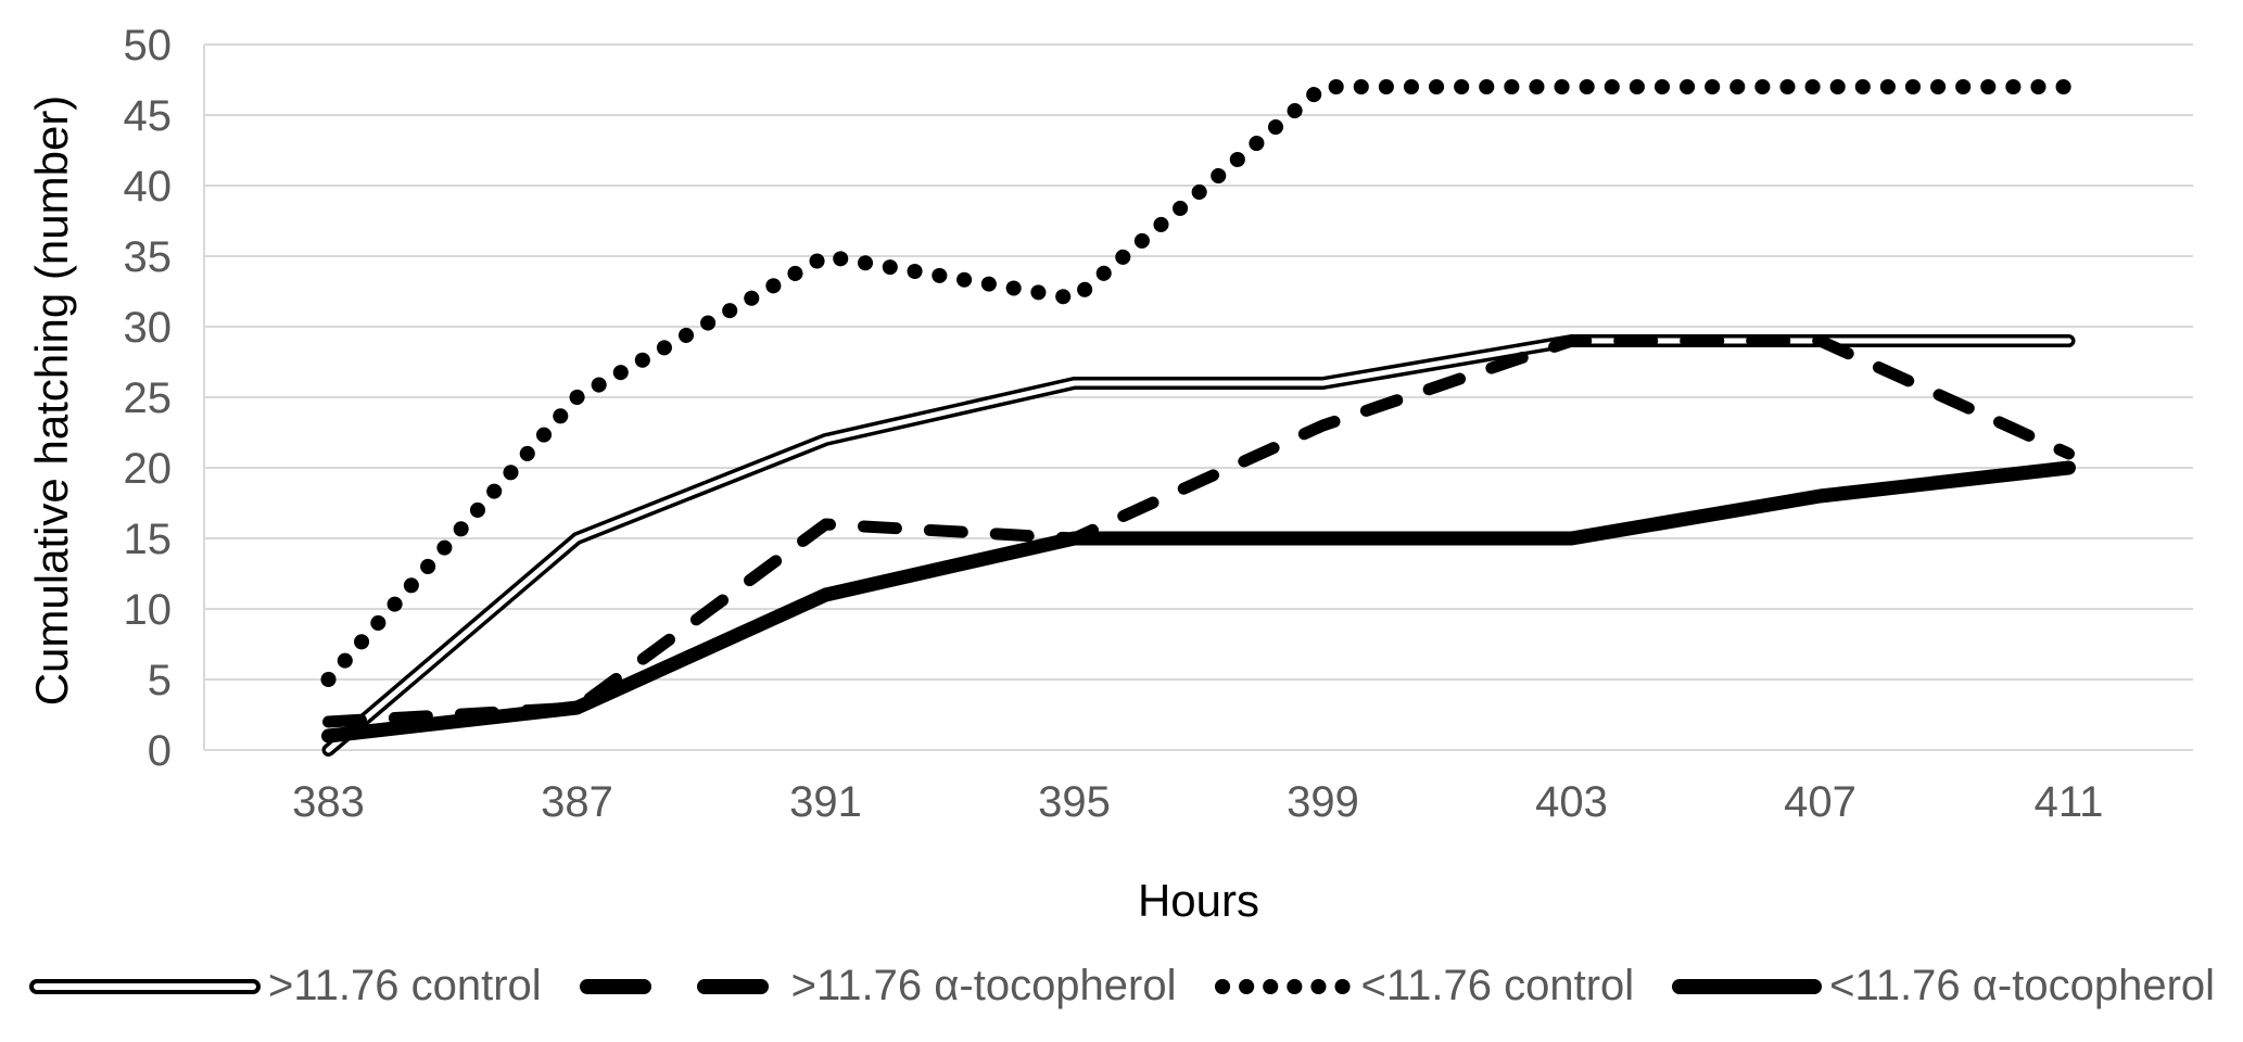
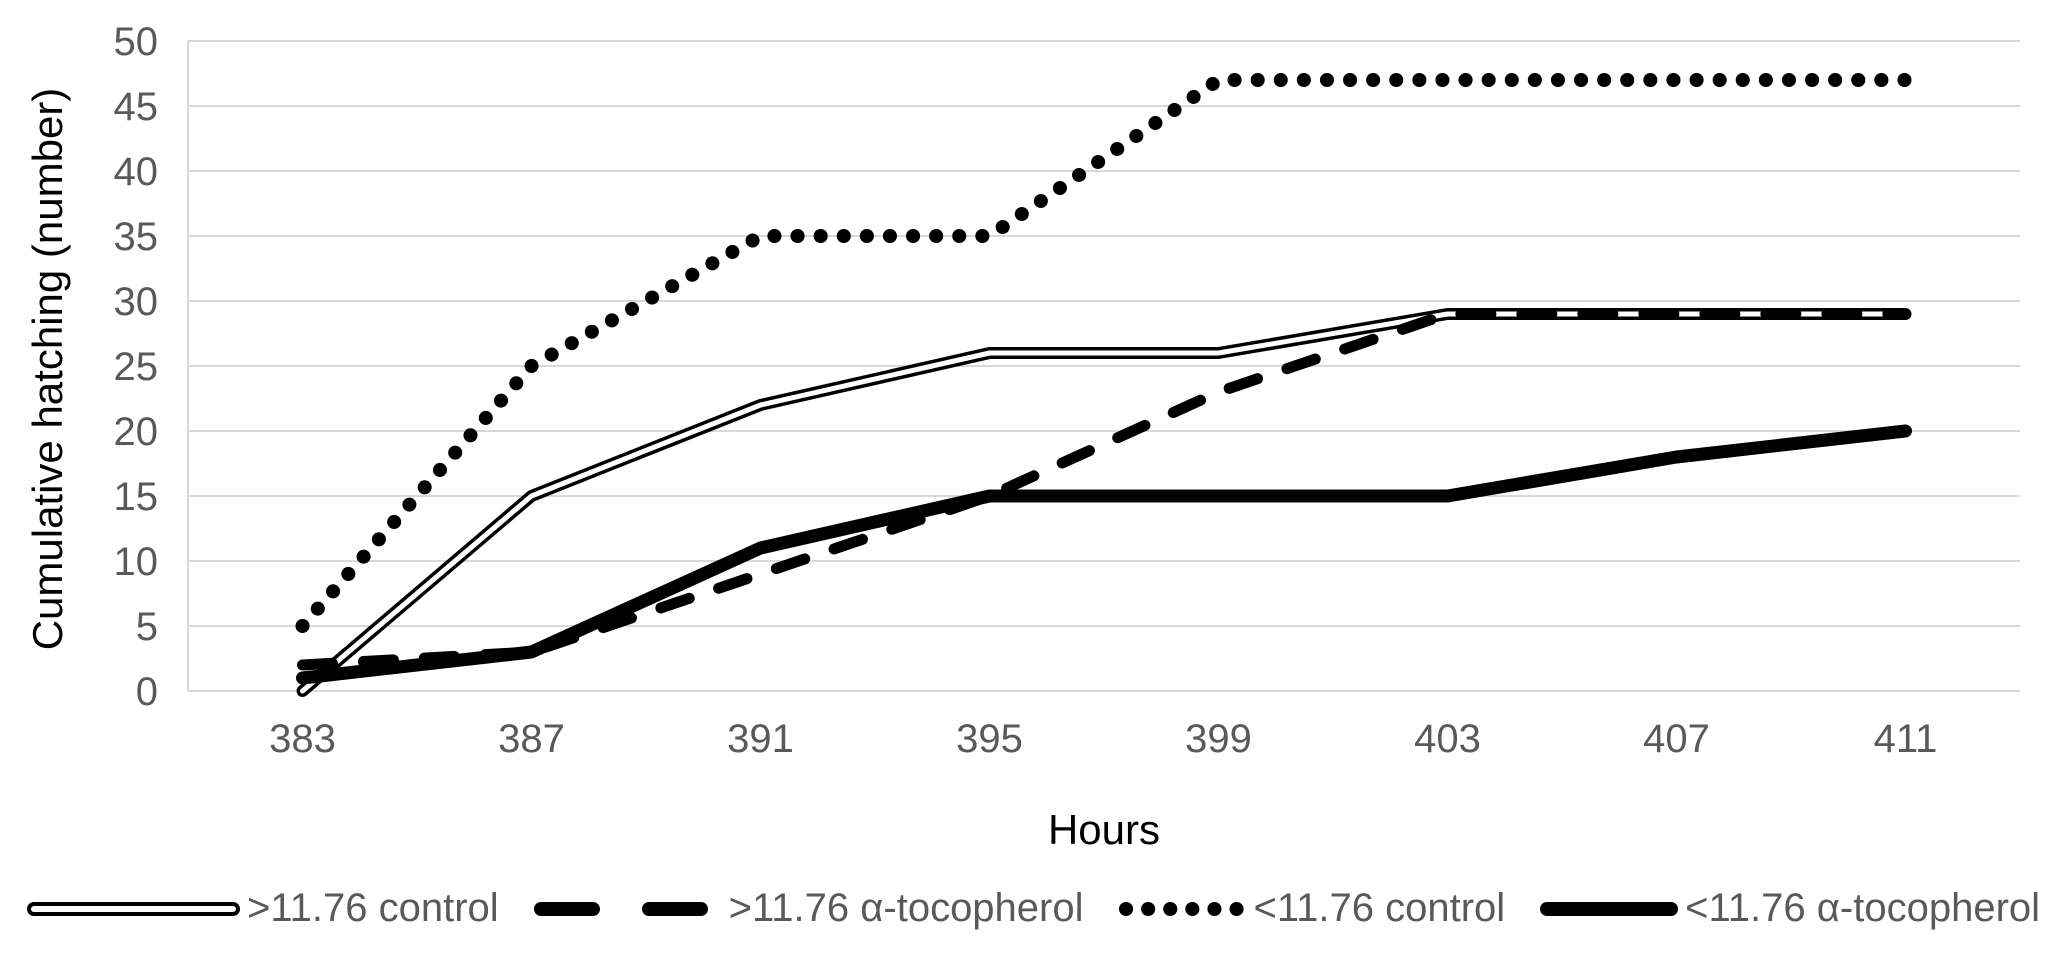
>11.76 α-tocopherol/391: 16 -> 9
<11.76 control/395: 32 -> 35
>11.76 α-tocopherol/411: 21 -> 29
